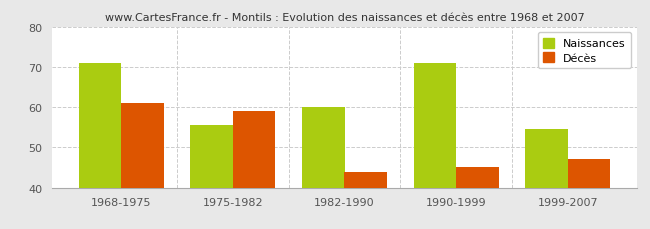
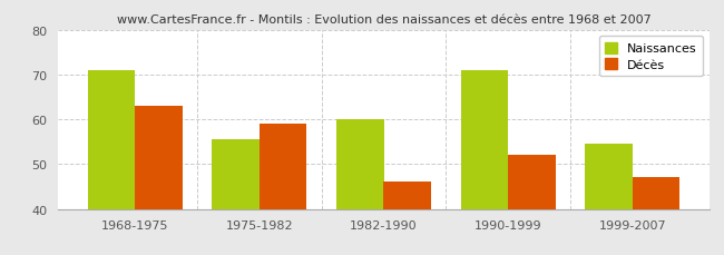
Décès/1968-1975: 61 -> 63
Décès/1982-1990: 44 -> 46
Décès/1990-1999: 45 -> 52
